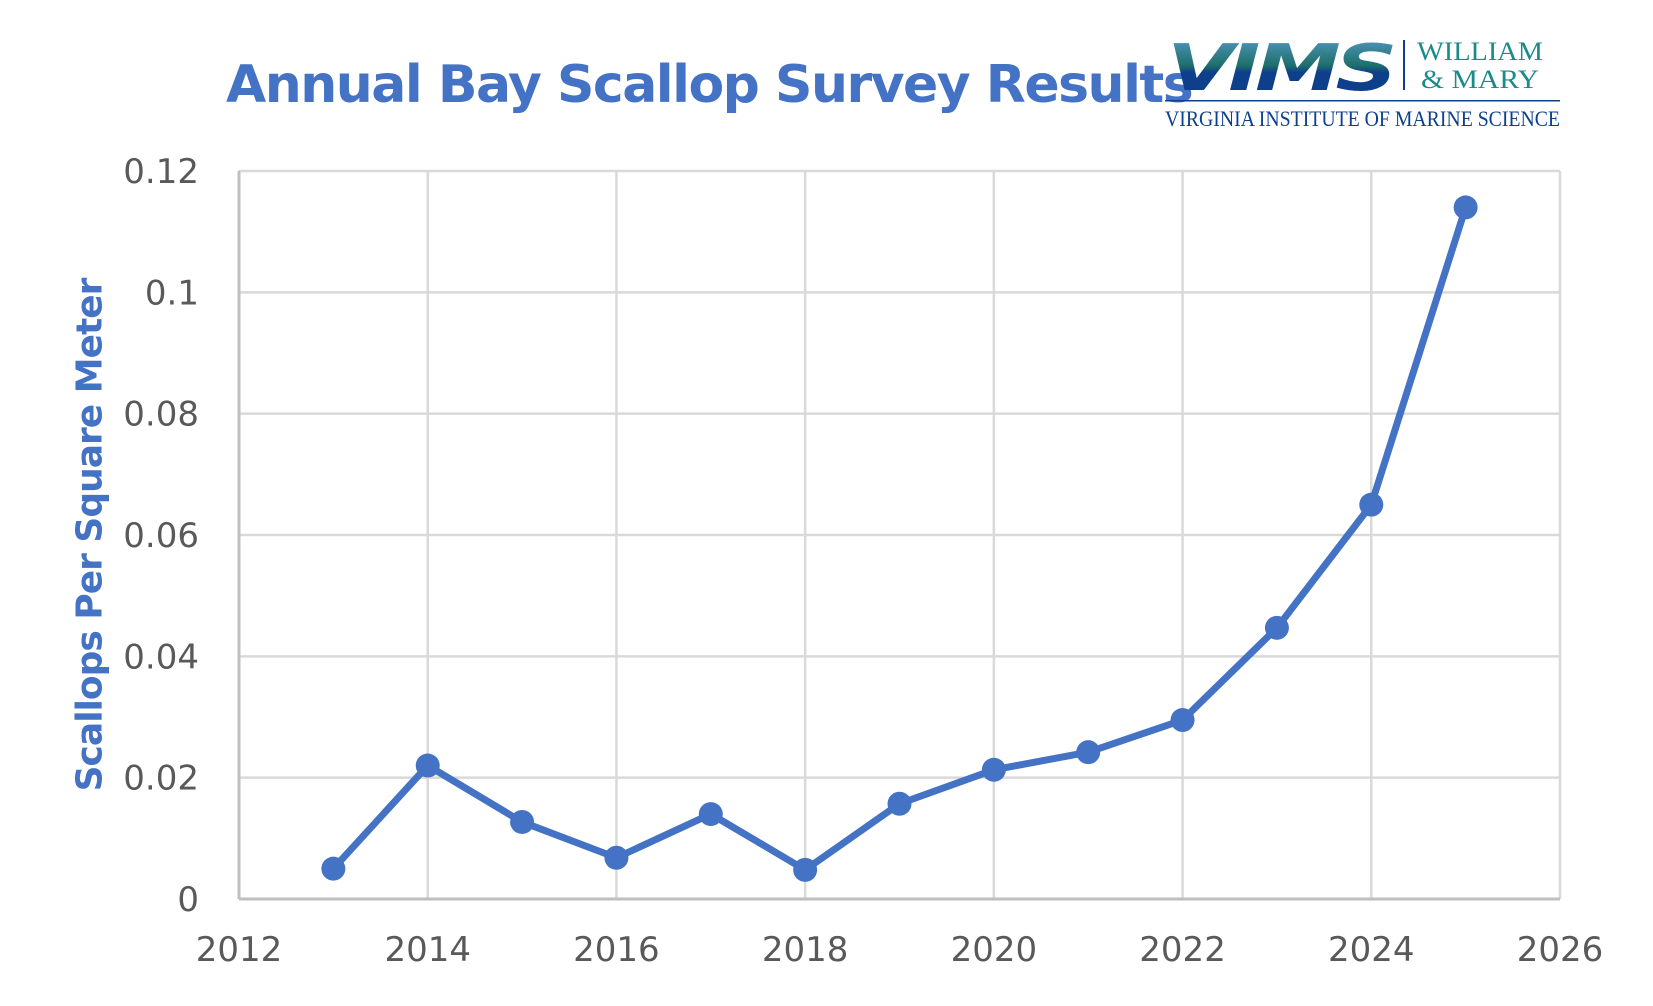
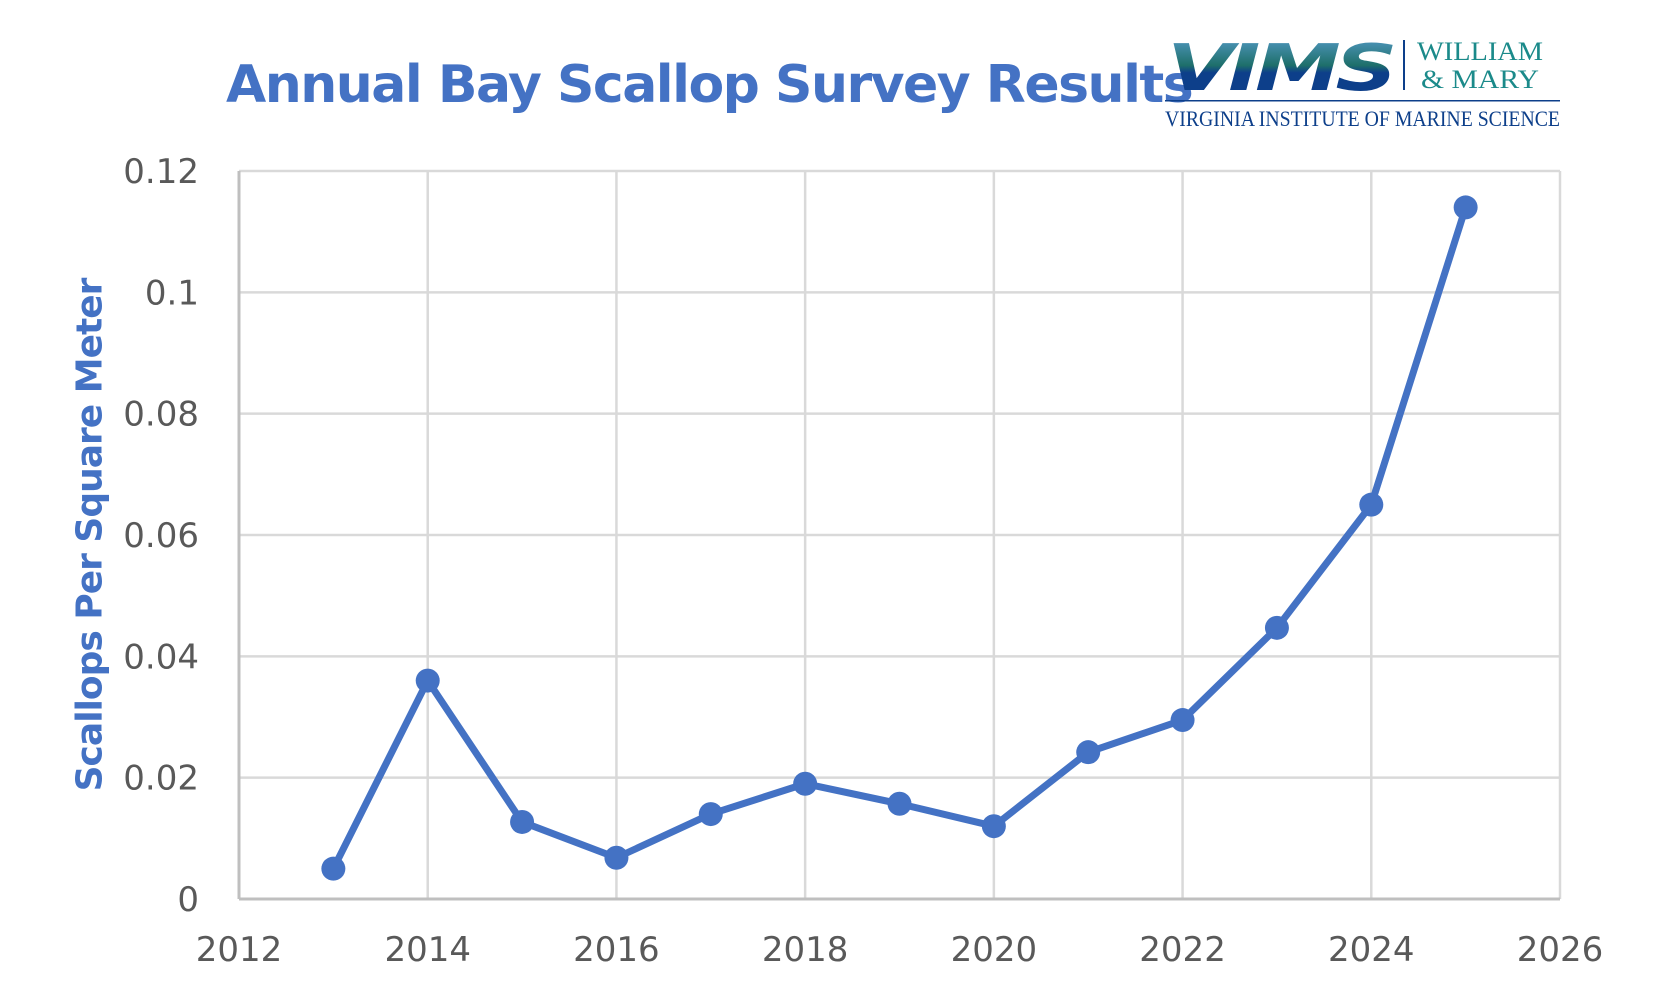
2014: 0.022 -> 0.036
2018: 0.005 -> 0.019
2020: 0.021 -> 0.012
